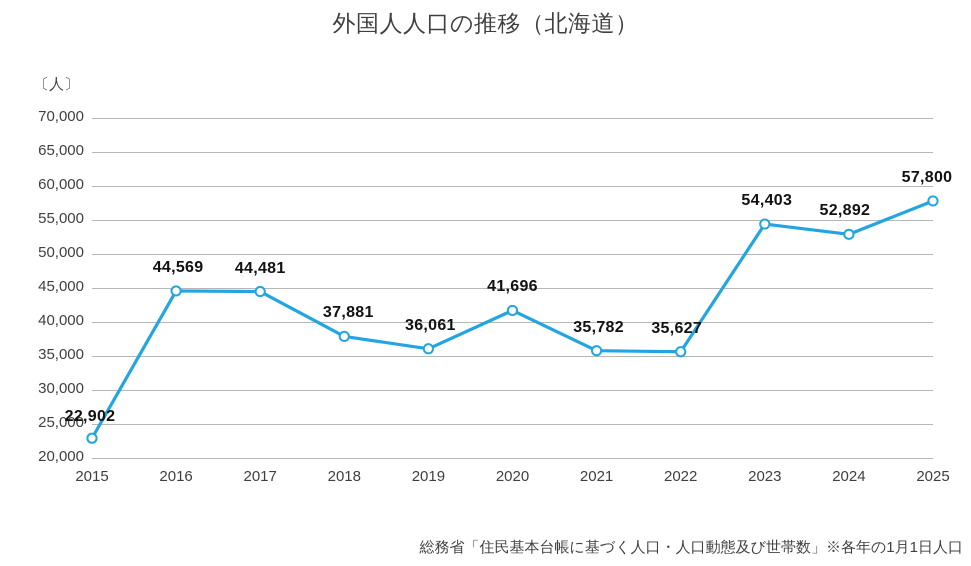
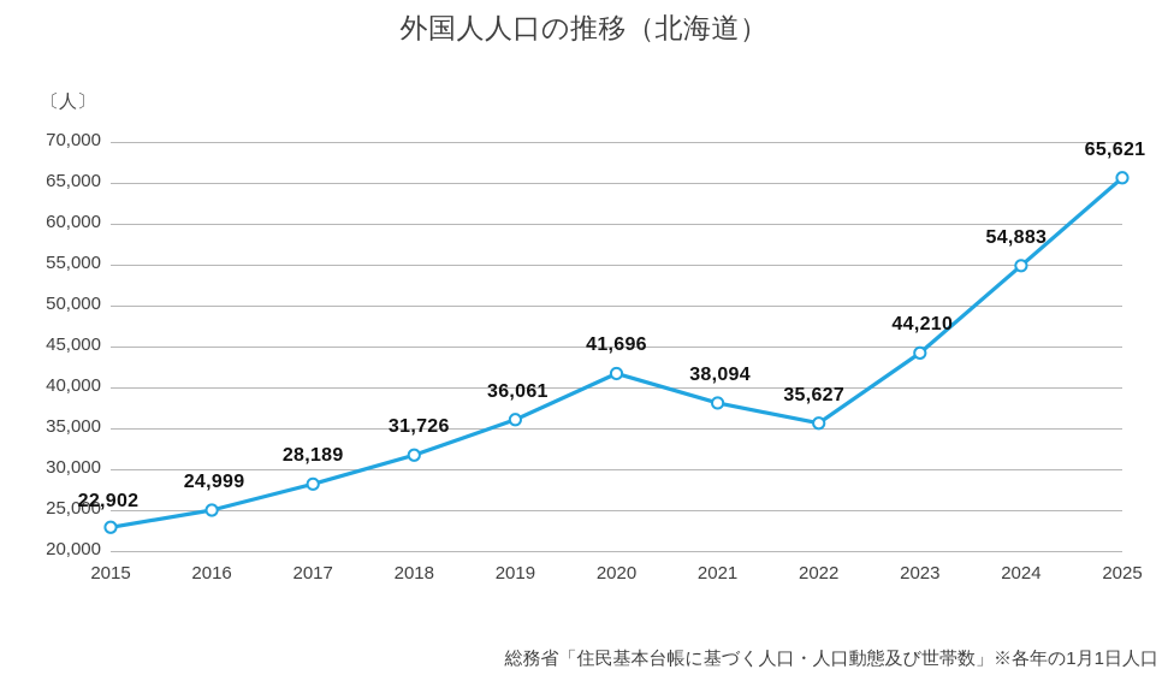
2016: 44,569 -> 24,999
2017: 44,481 -> 28,189
2018: 37,881 -> 31,726
2021: 35,782 -> 38,094
2023: 54,403 -> 44,210
2024: 52,892 -> 54,883
2025: 57,800 -> 65,621
